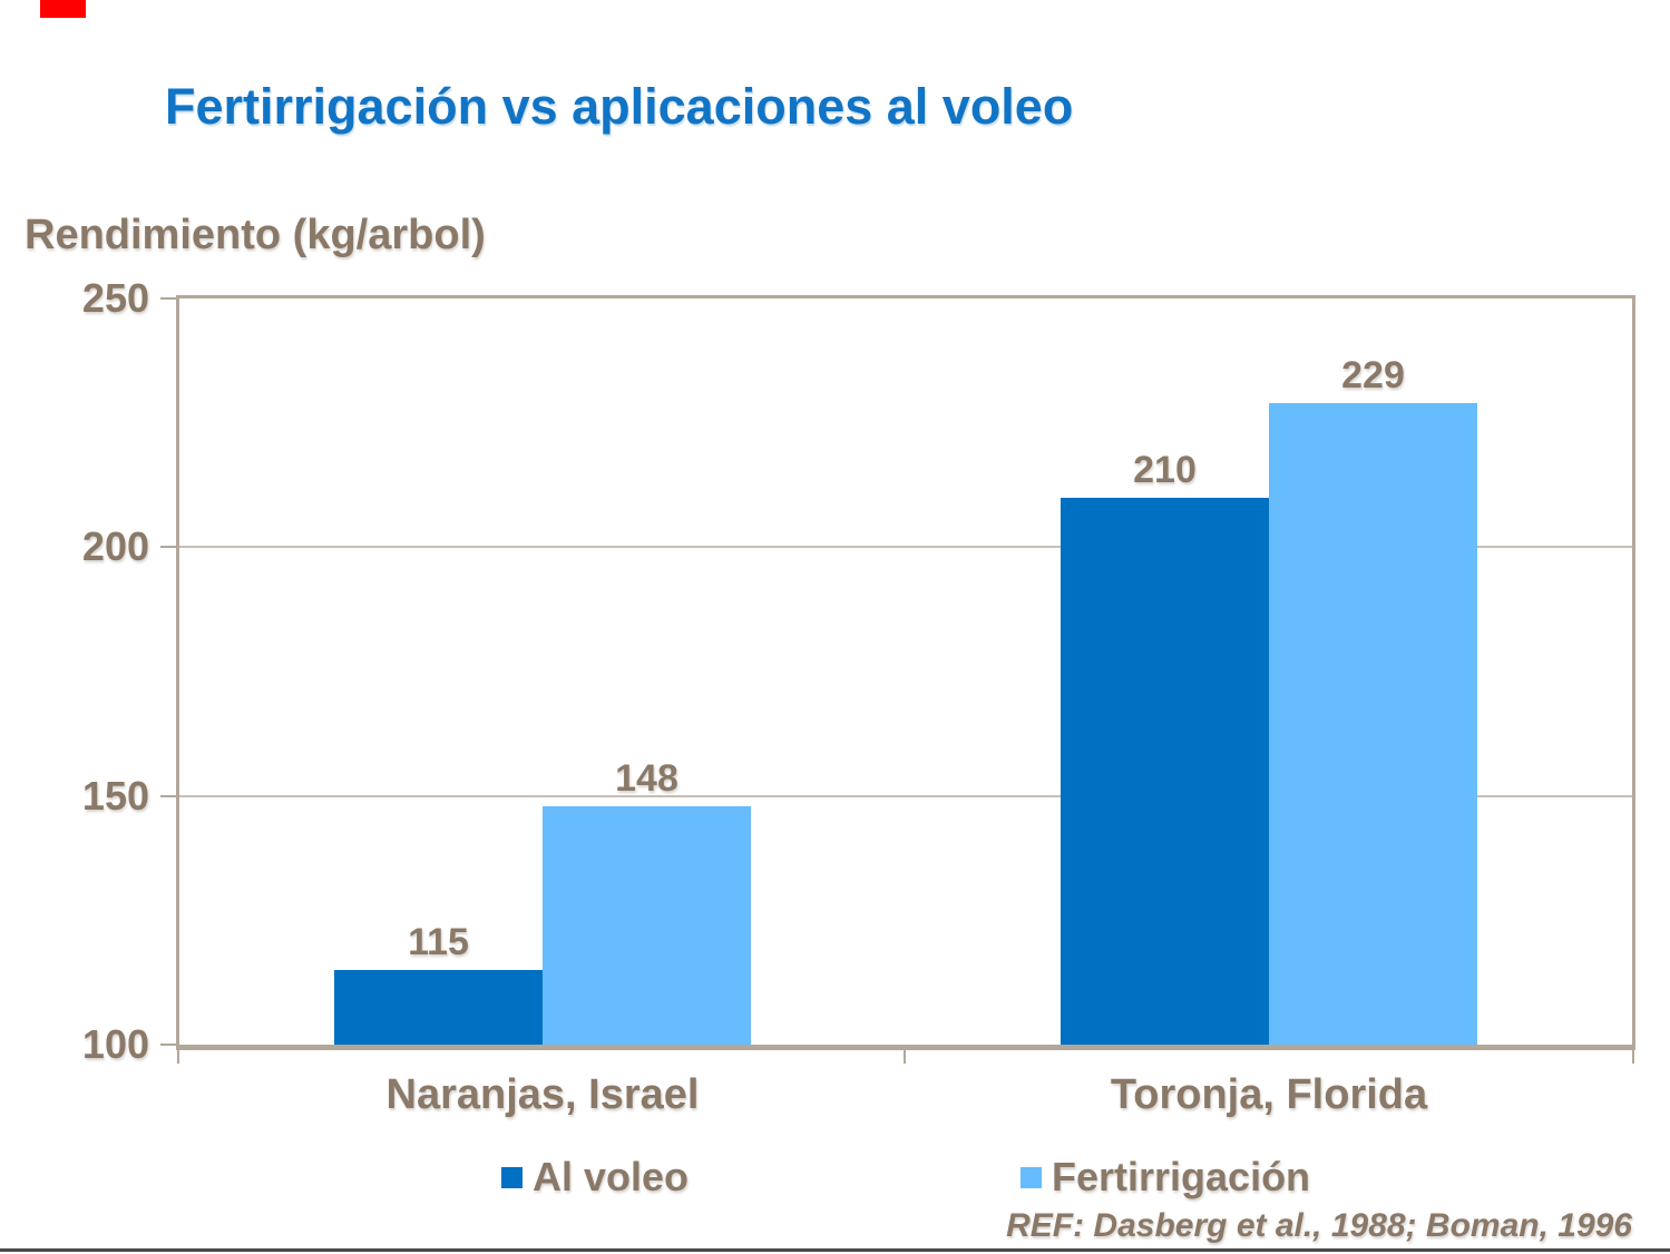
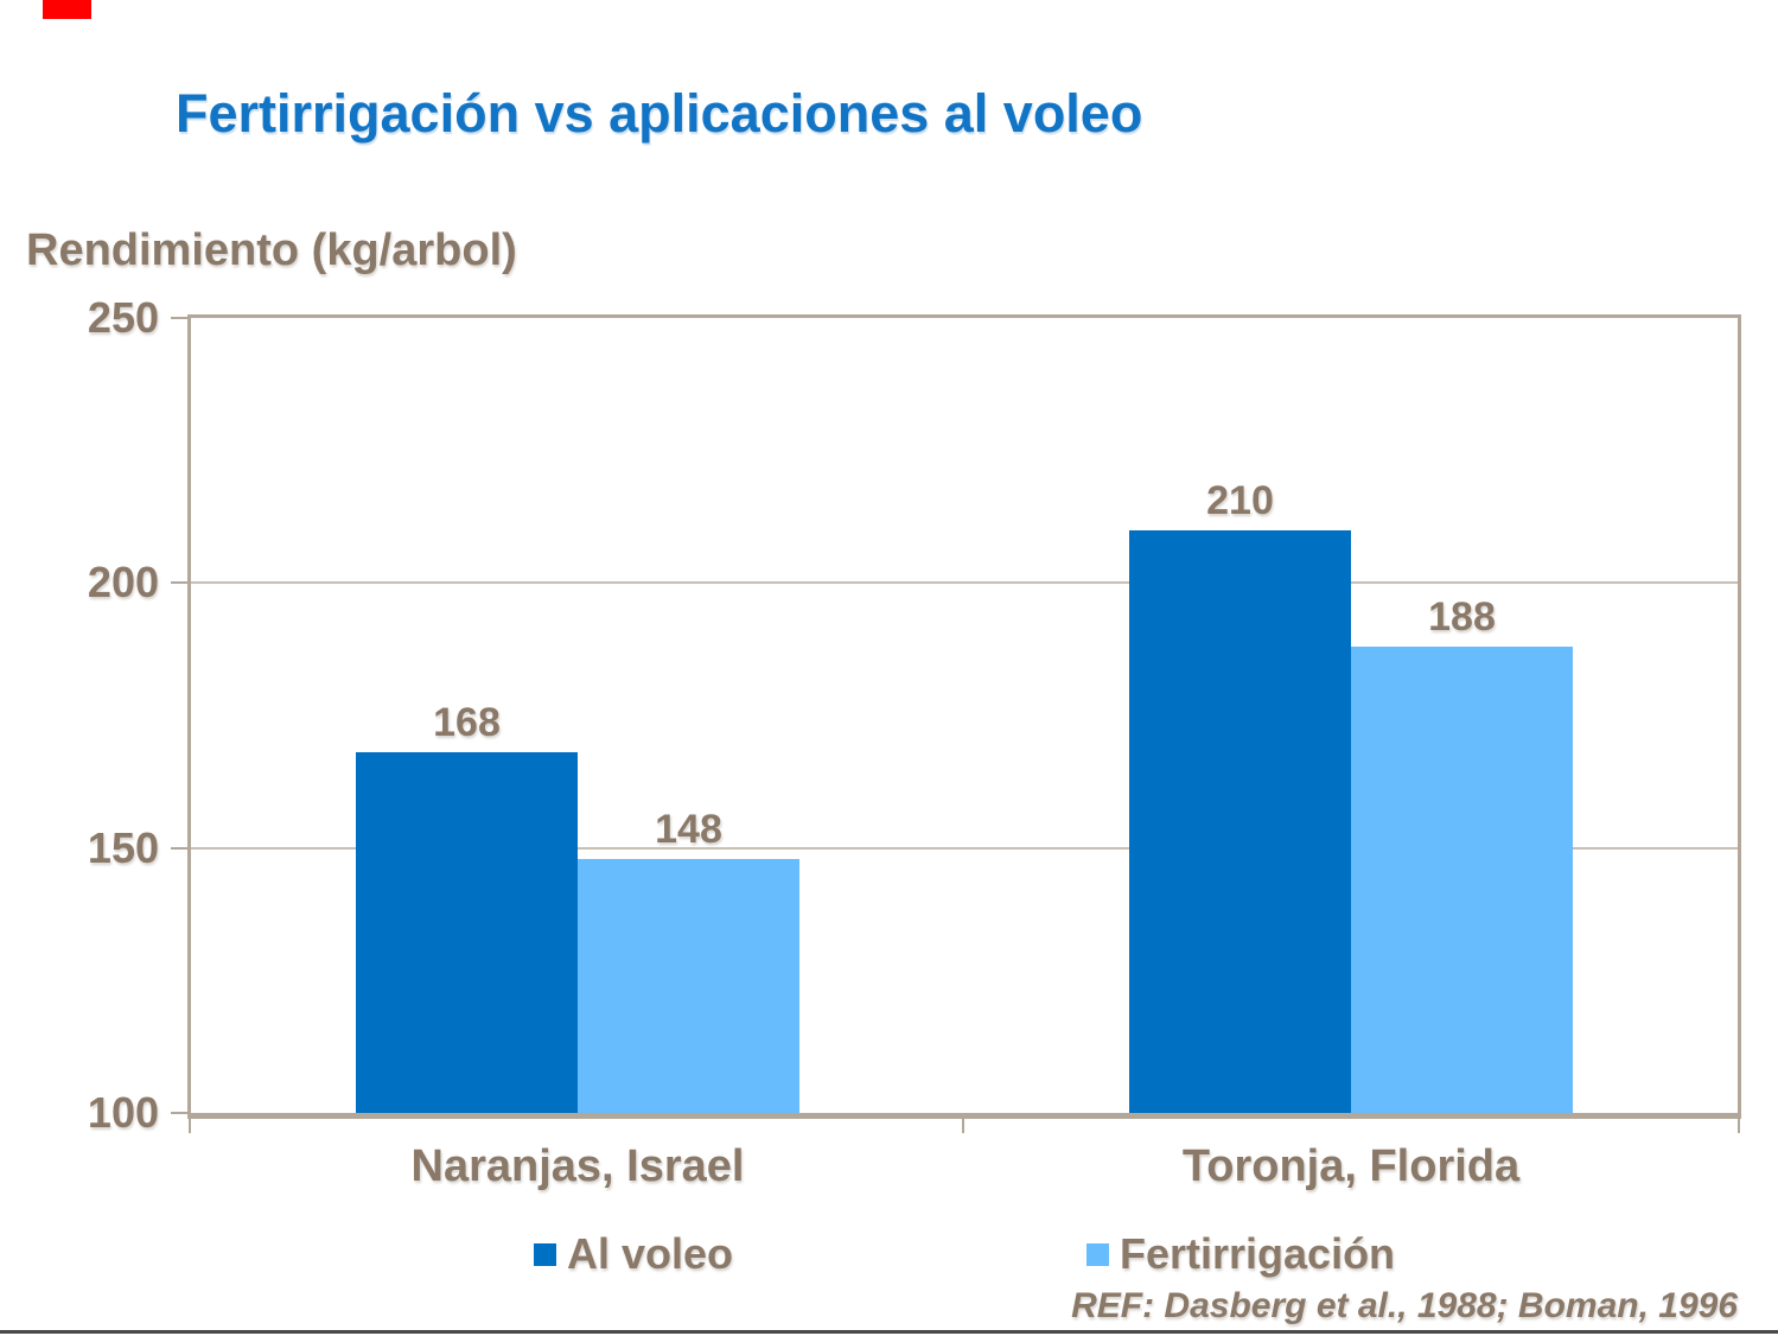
Al voleo/Naranjas, Israel: 115 -> 168
Fertirrigación/Toronja, Florida: 229 -> 188
